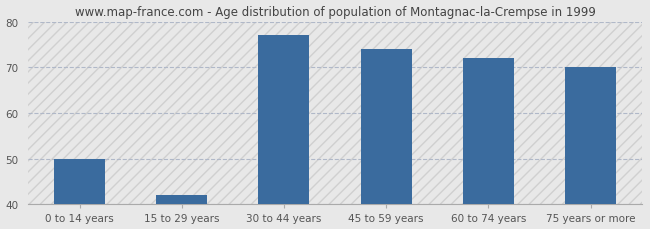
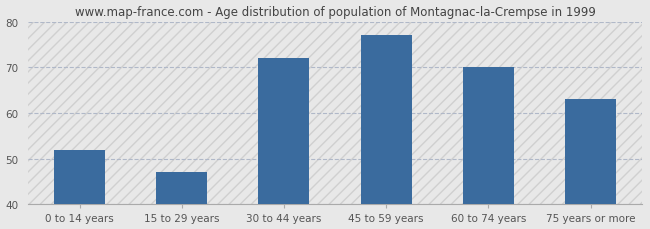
0 to 14 years: 50 -> 52
15 to 29 years: 42 -> 47
30 to 44 years: 77 -> 72
45 to 59 years: 74 -> 77
60 to 74 years: 72 -> 70
75 years or more: 70 -> 63
